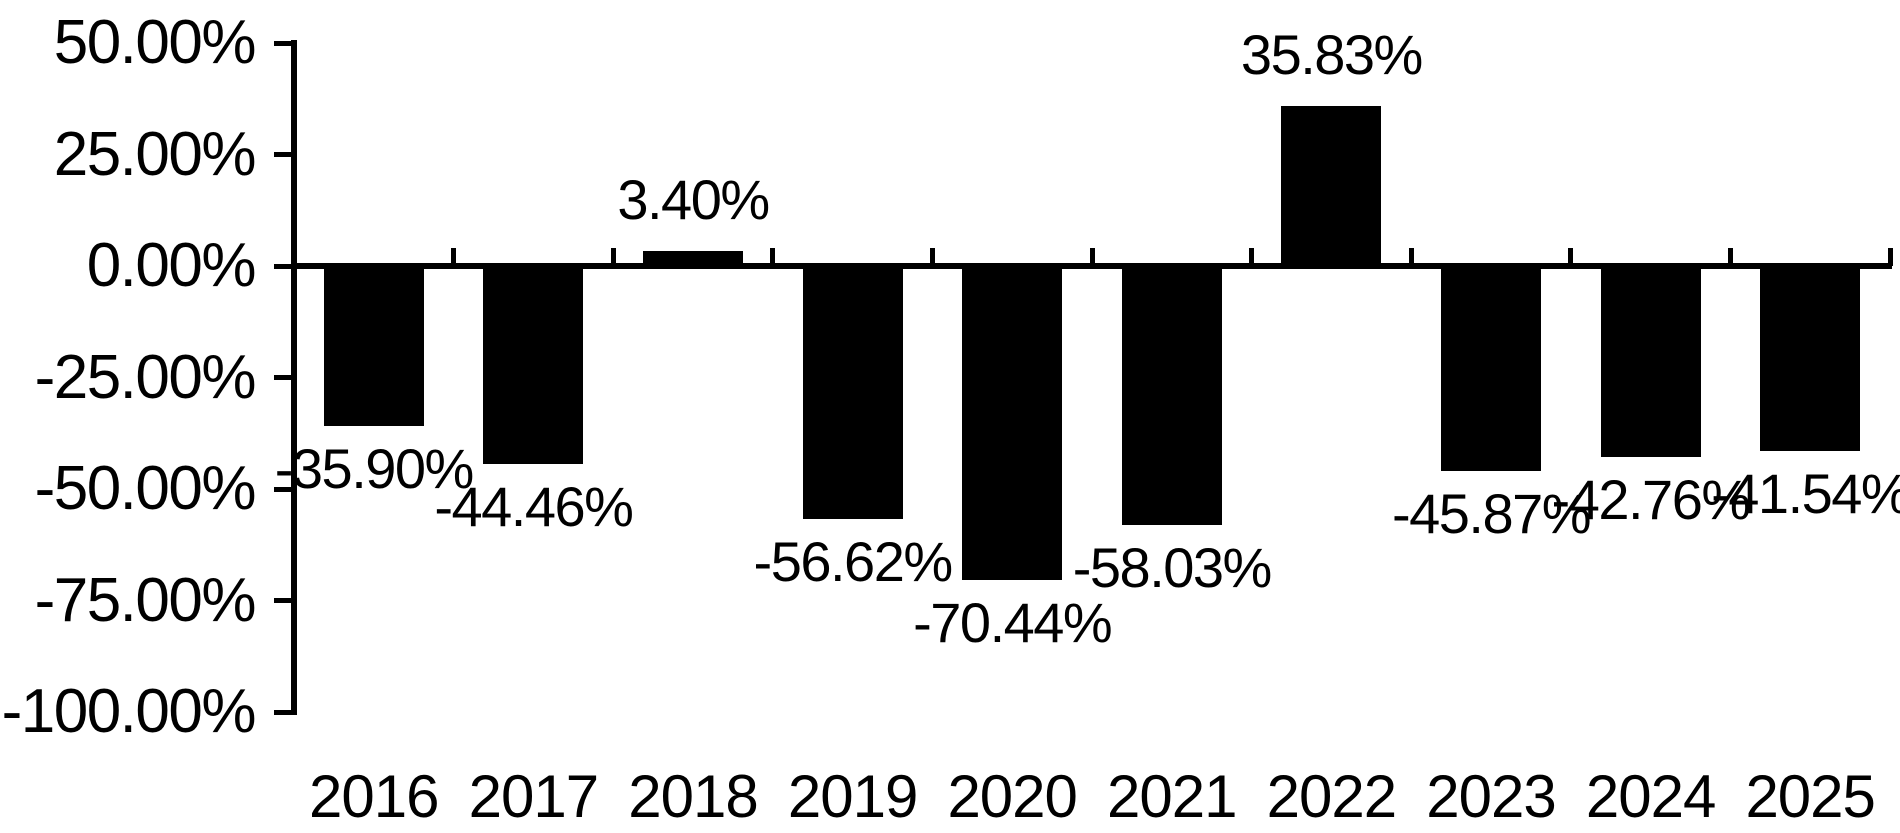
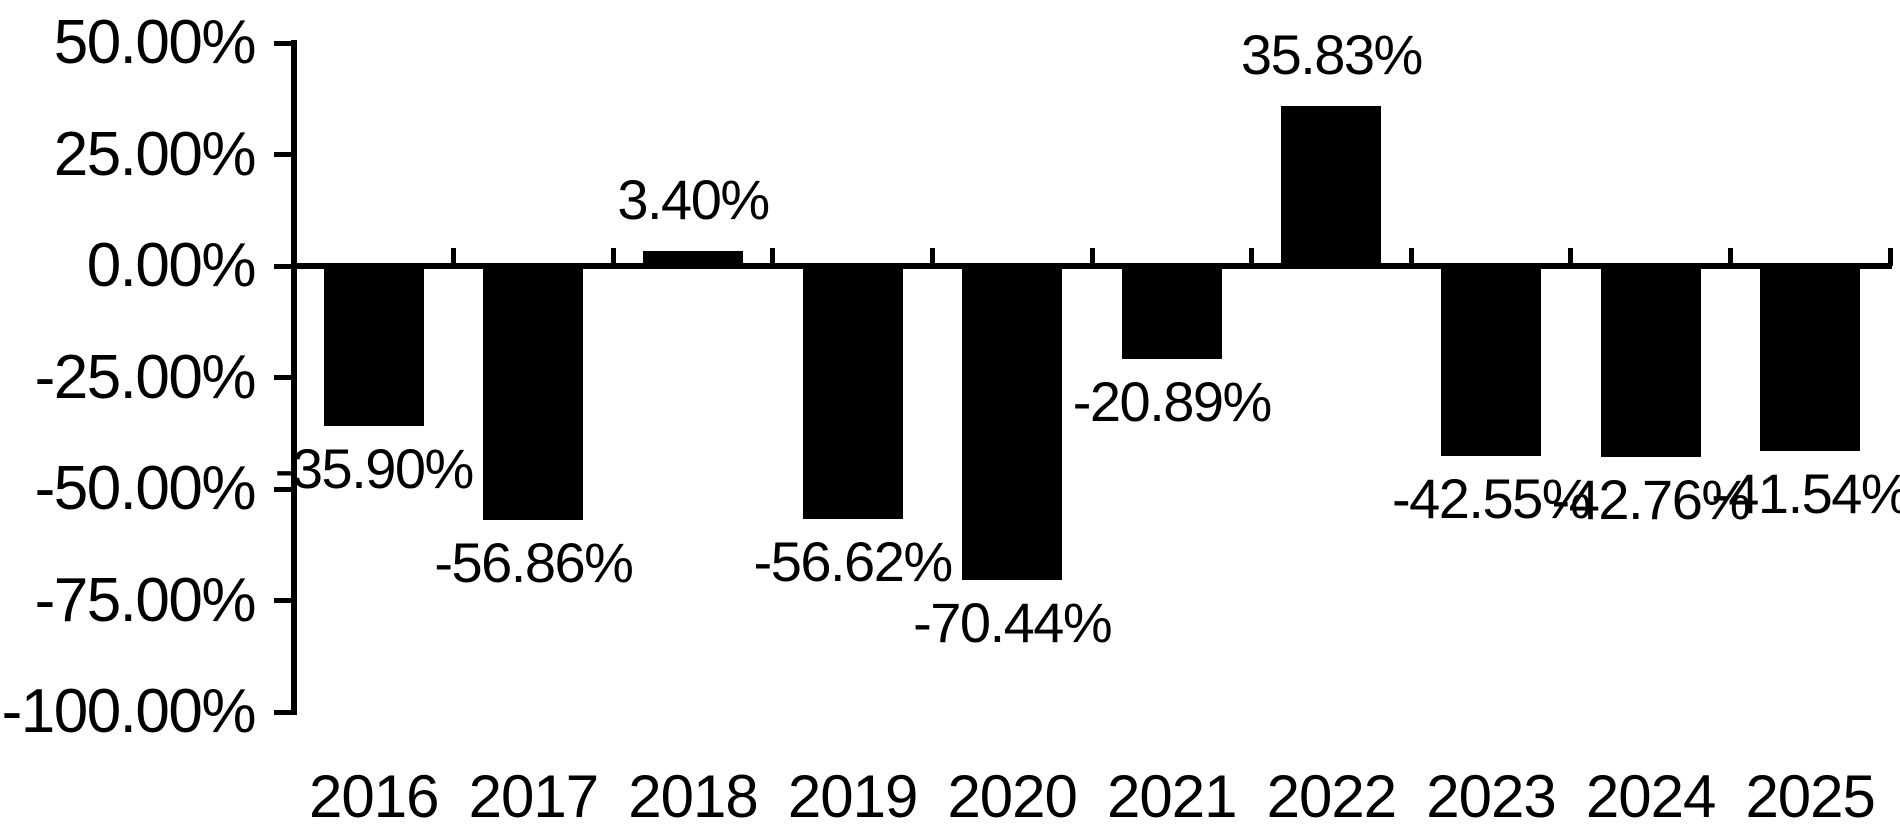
2017: -44.46% -> -56.86%
2021: -58.03% -> -20.89%
2023: -45.87% -> -42.55%
